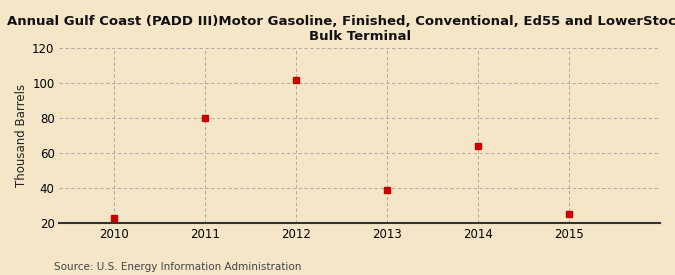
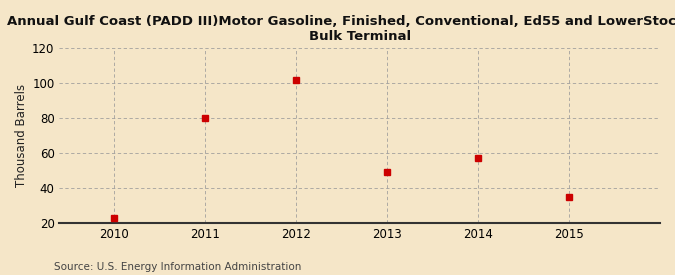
2013: 39 -> 49
2014: 64 -> 57
2015: 25 -> 35
